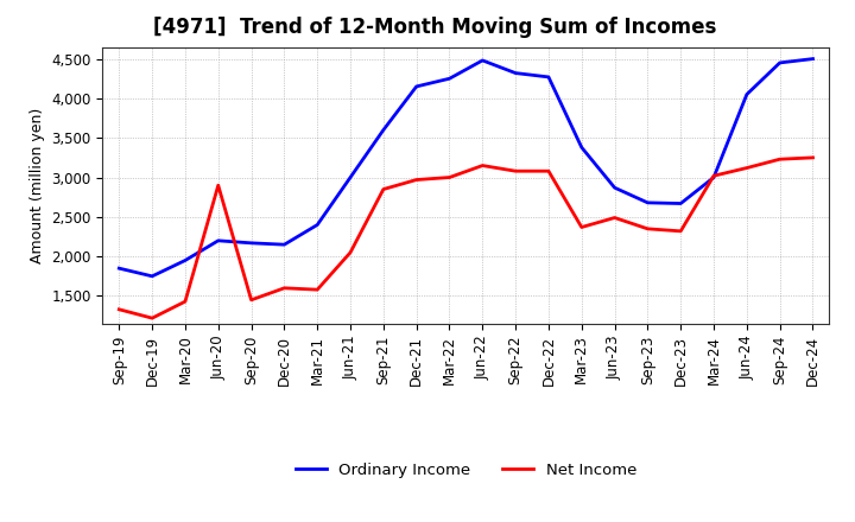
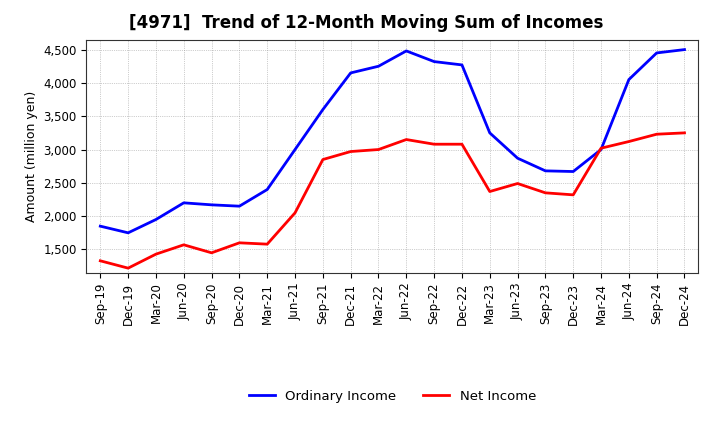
Net Income/Jun-20: 2,900 -> 1,570
Ordinary Income/Mar-23: 3,380 -> 3,250
